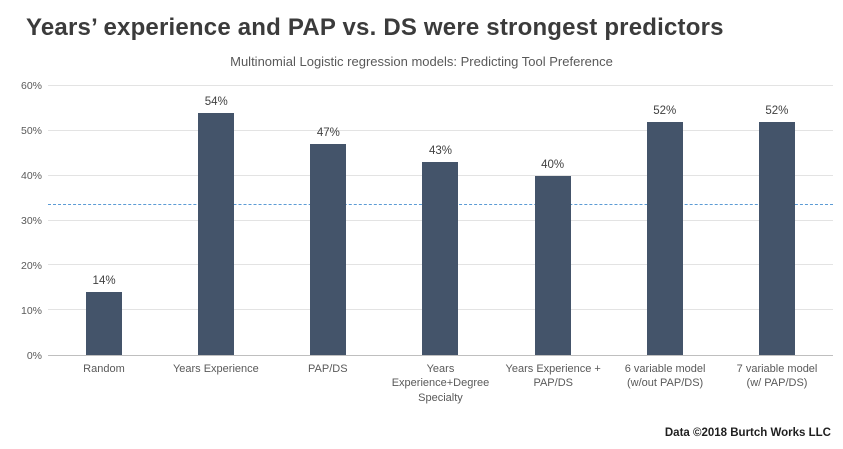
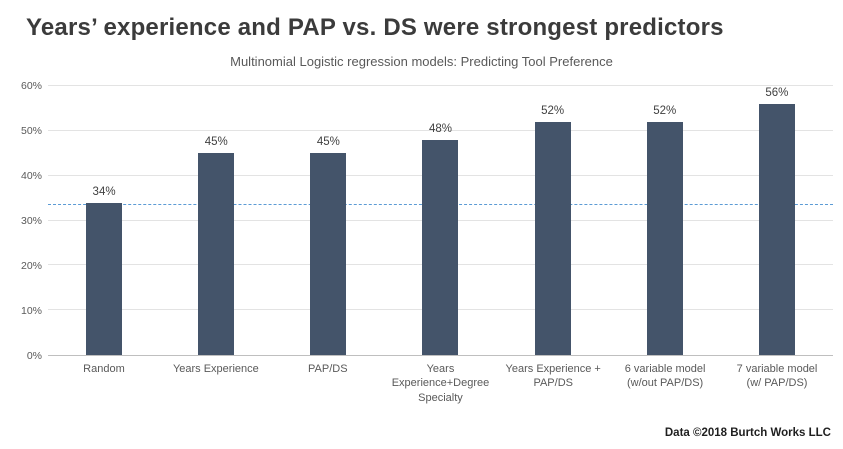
Random: 14% -> 34%
Years Experience: 54% -> 45%
PAP/DS: 47% -> 45%
Years Experience+Degree Specialty: 43% -> 48%
Years Experience + PAP/DS: 40% -> 52%
7 variable model (w/ PAP/DS): 52% -> 56%
